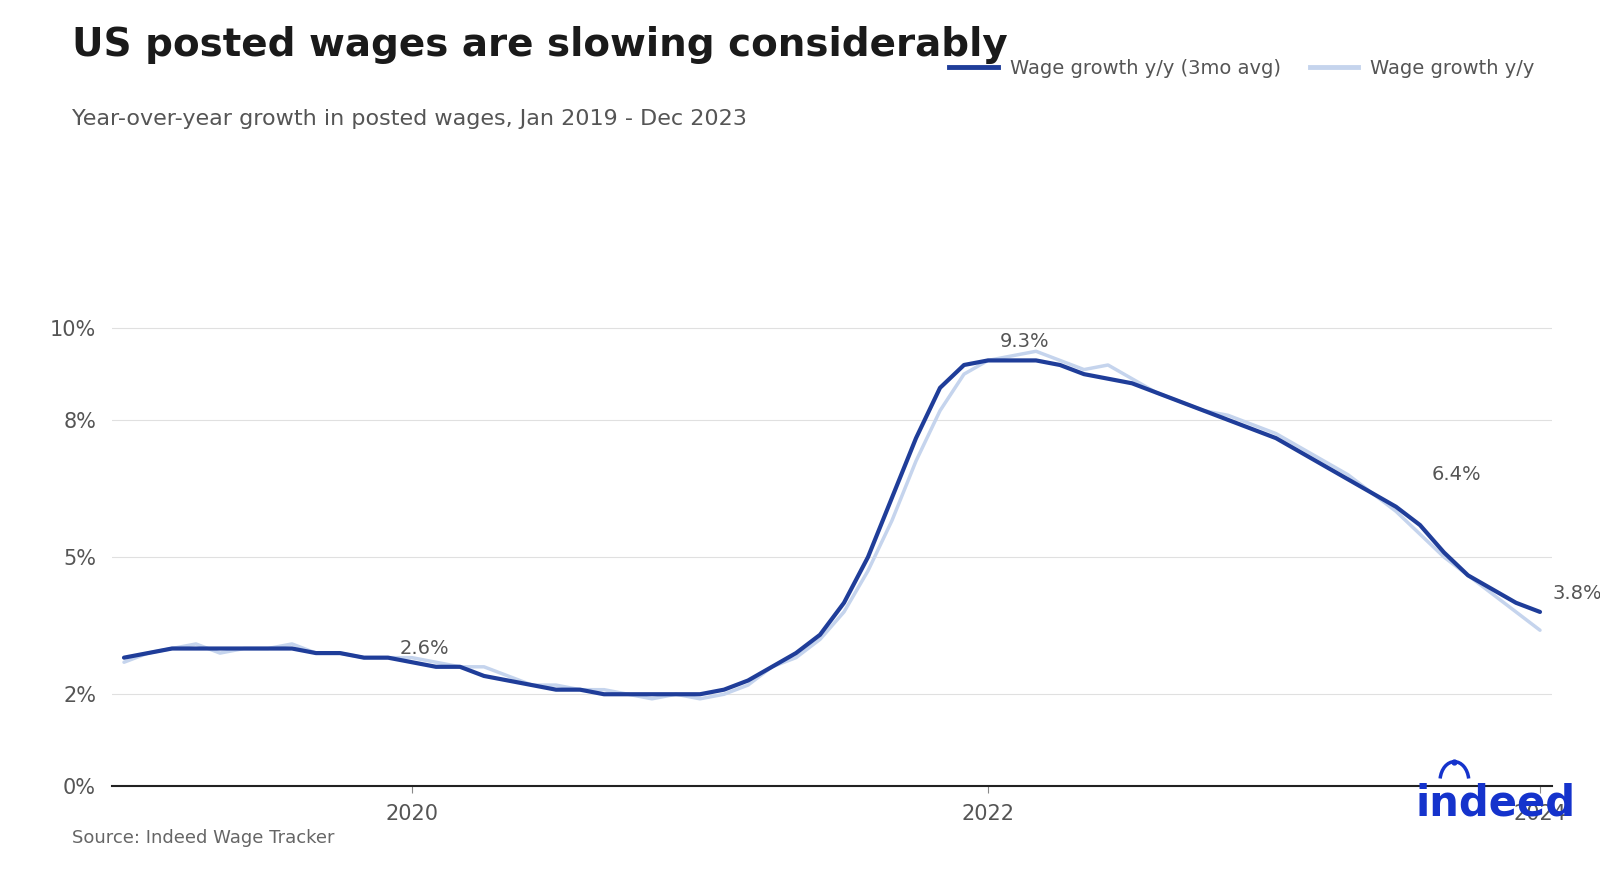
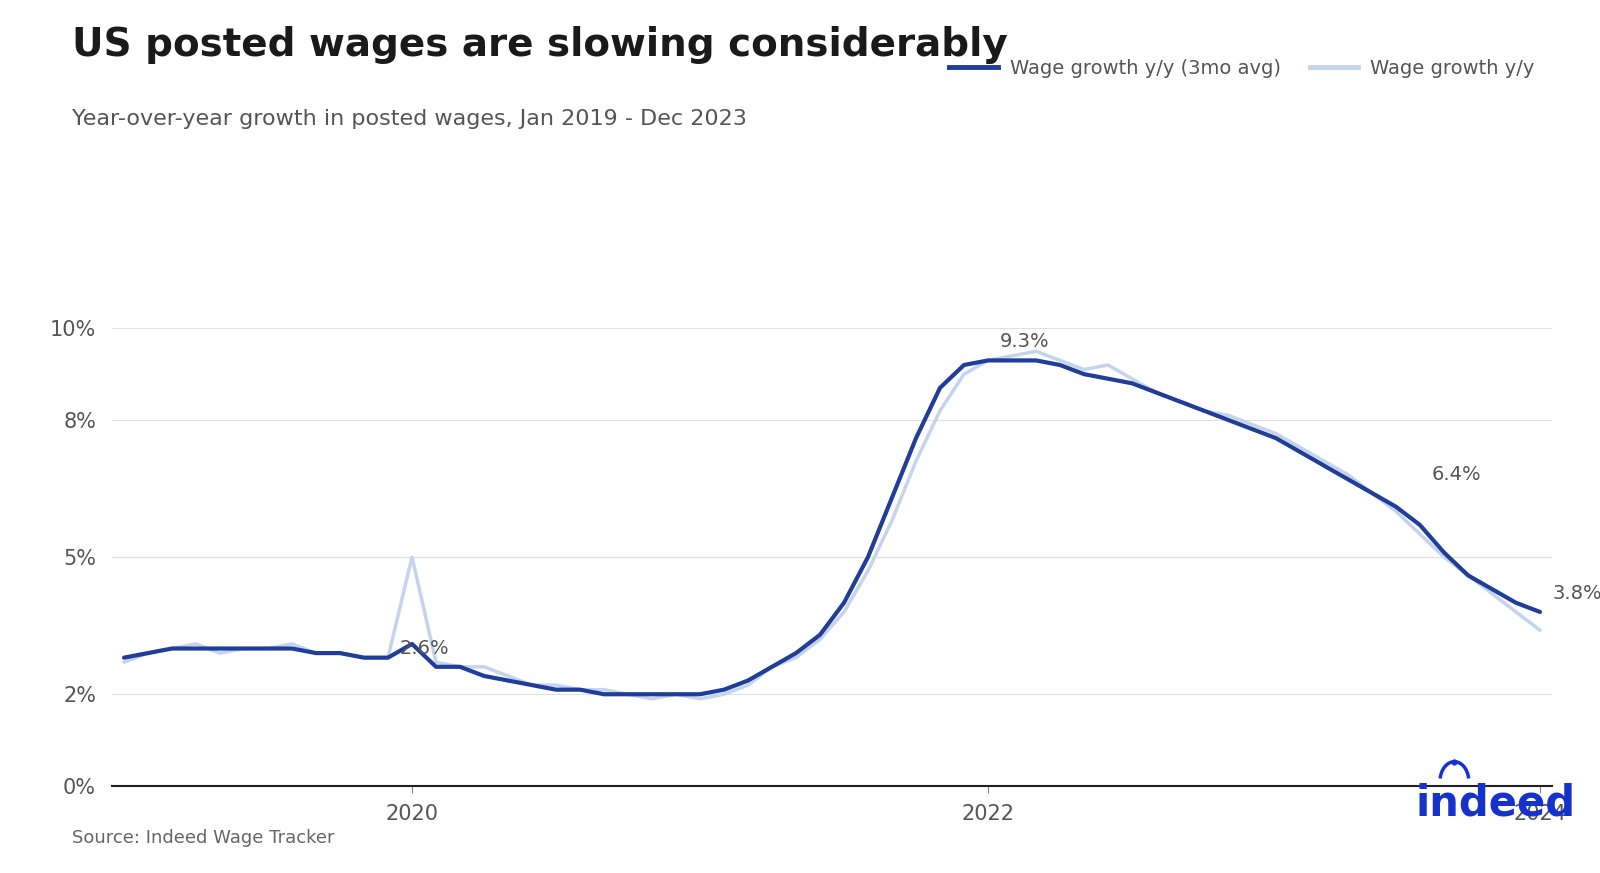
Wage growth y/y/2020: 2.8% -> 5.0%
Wage growth y/y (3mo avg)/2020: 2.7% -> 3.1%
